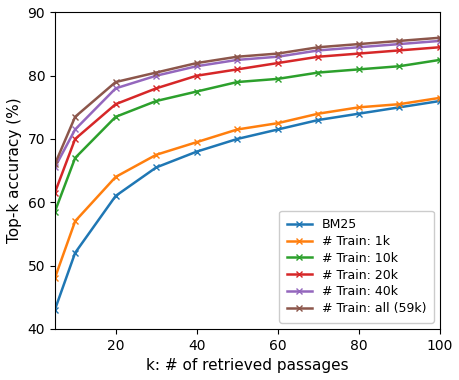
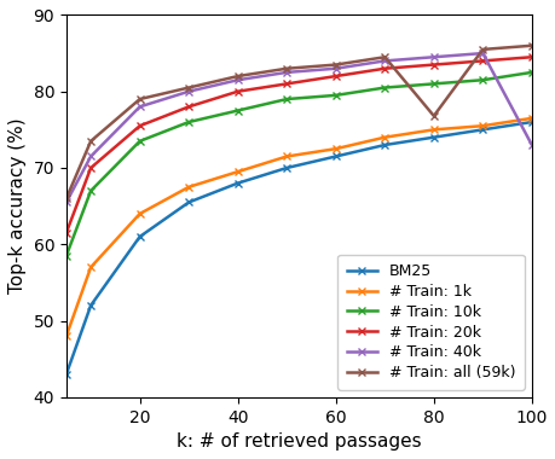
# Train: all (59k)/80: 85.0 -> 76.8
# Train: 40k/100: 85.5 -> 73.0
